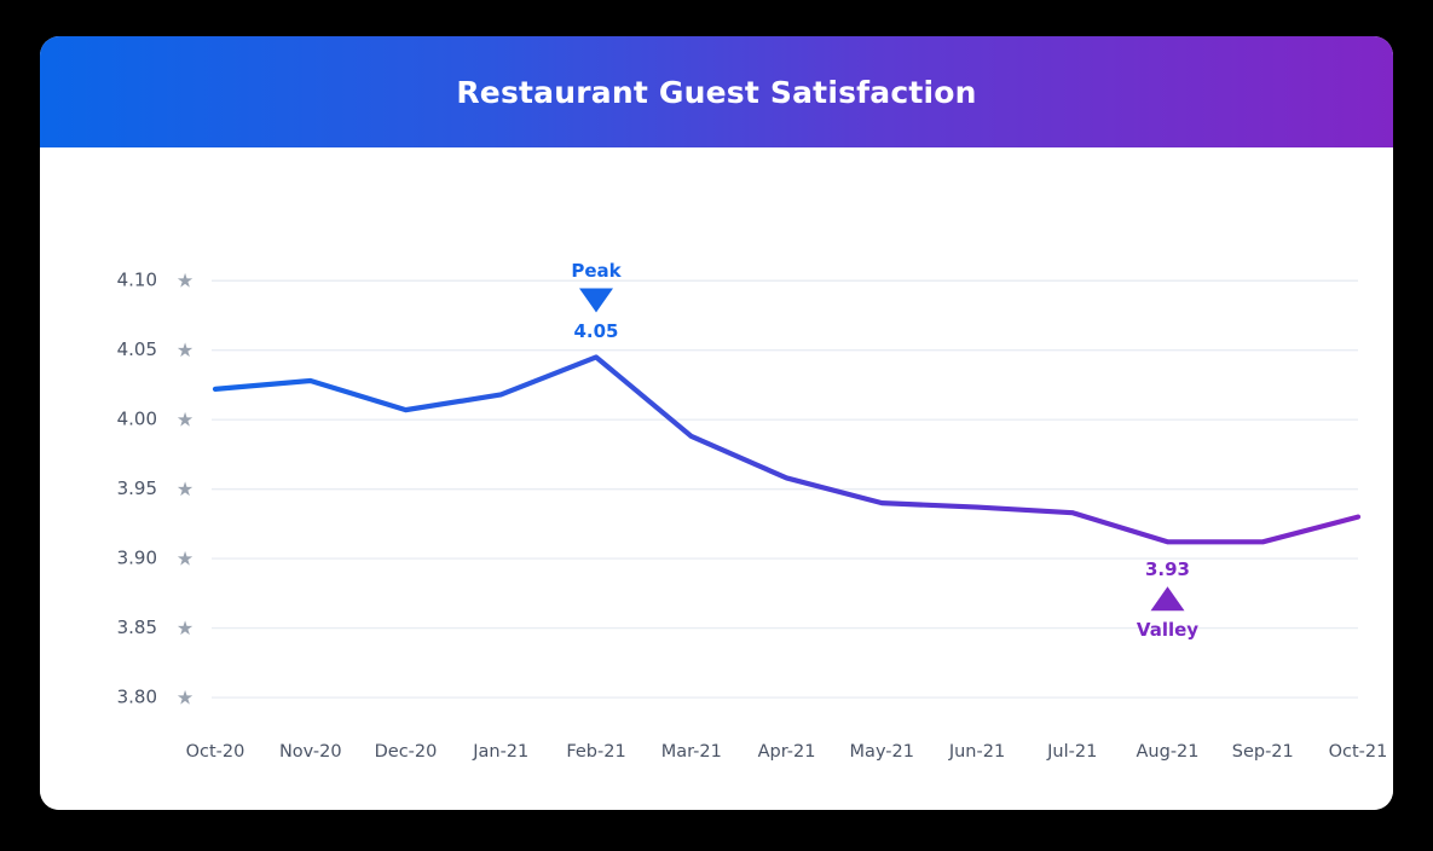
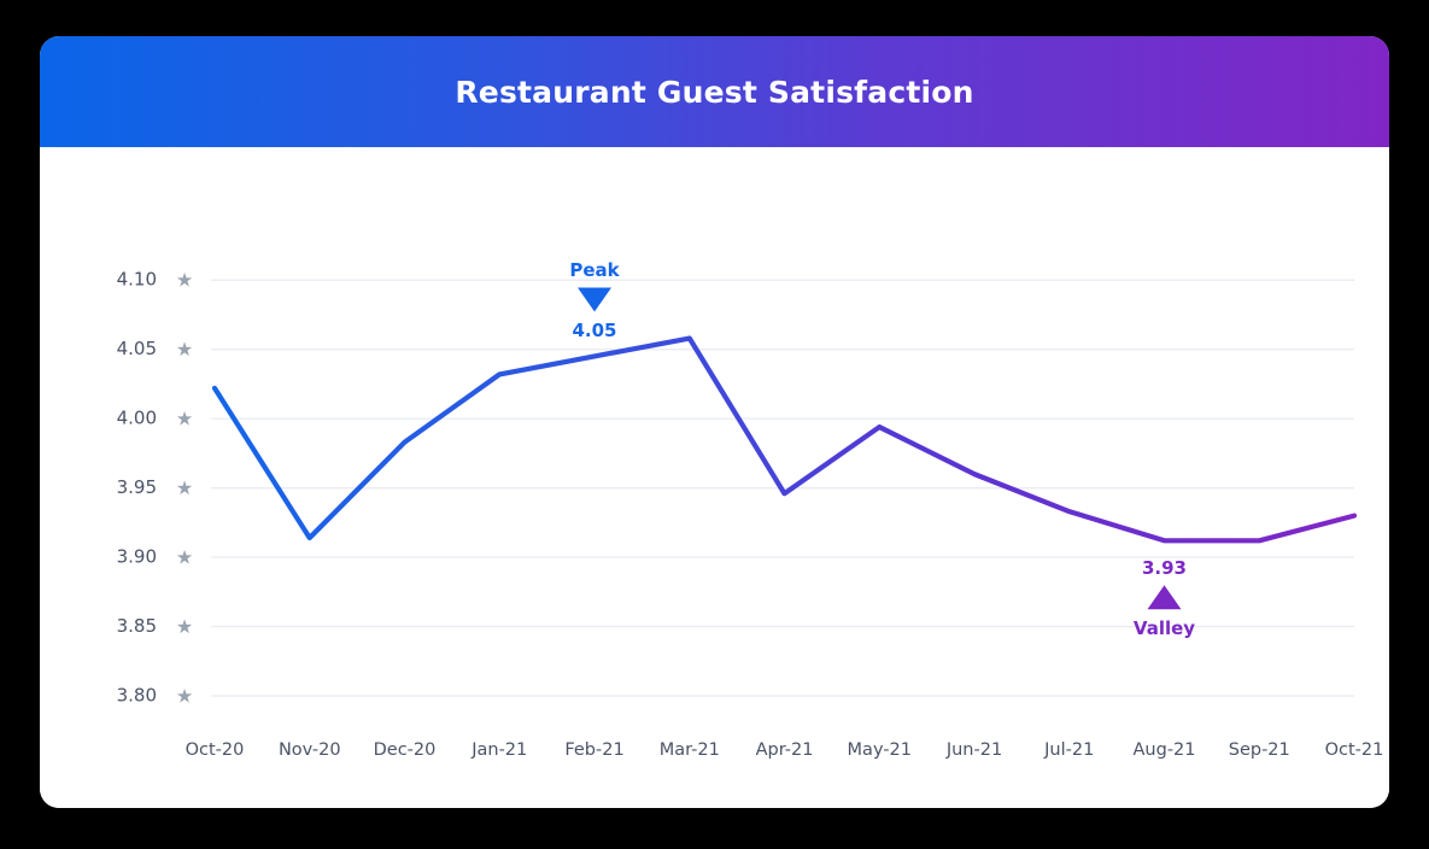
Nov-20: 4.028 -> 3.914
Dec-20: 4.007 -> 3.983
Jan-21: 4.018 -> 4.032
Mar-21: 3.988 -> 4.058
Apr-21: 3.958 -> 3.946
May-21: 3.940 -> 3.994
Jun-21: 3.937 -> 3.960
